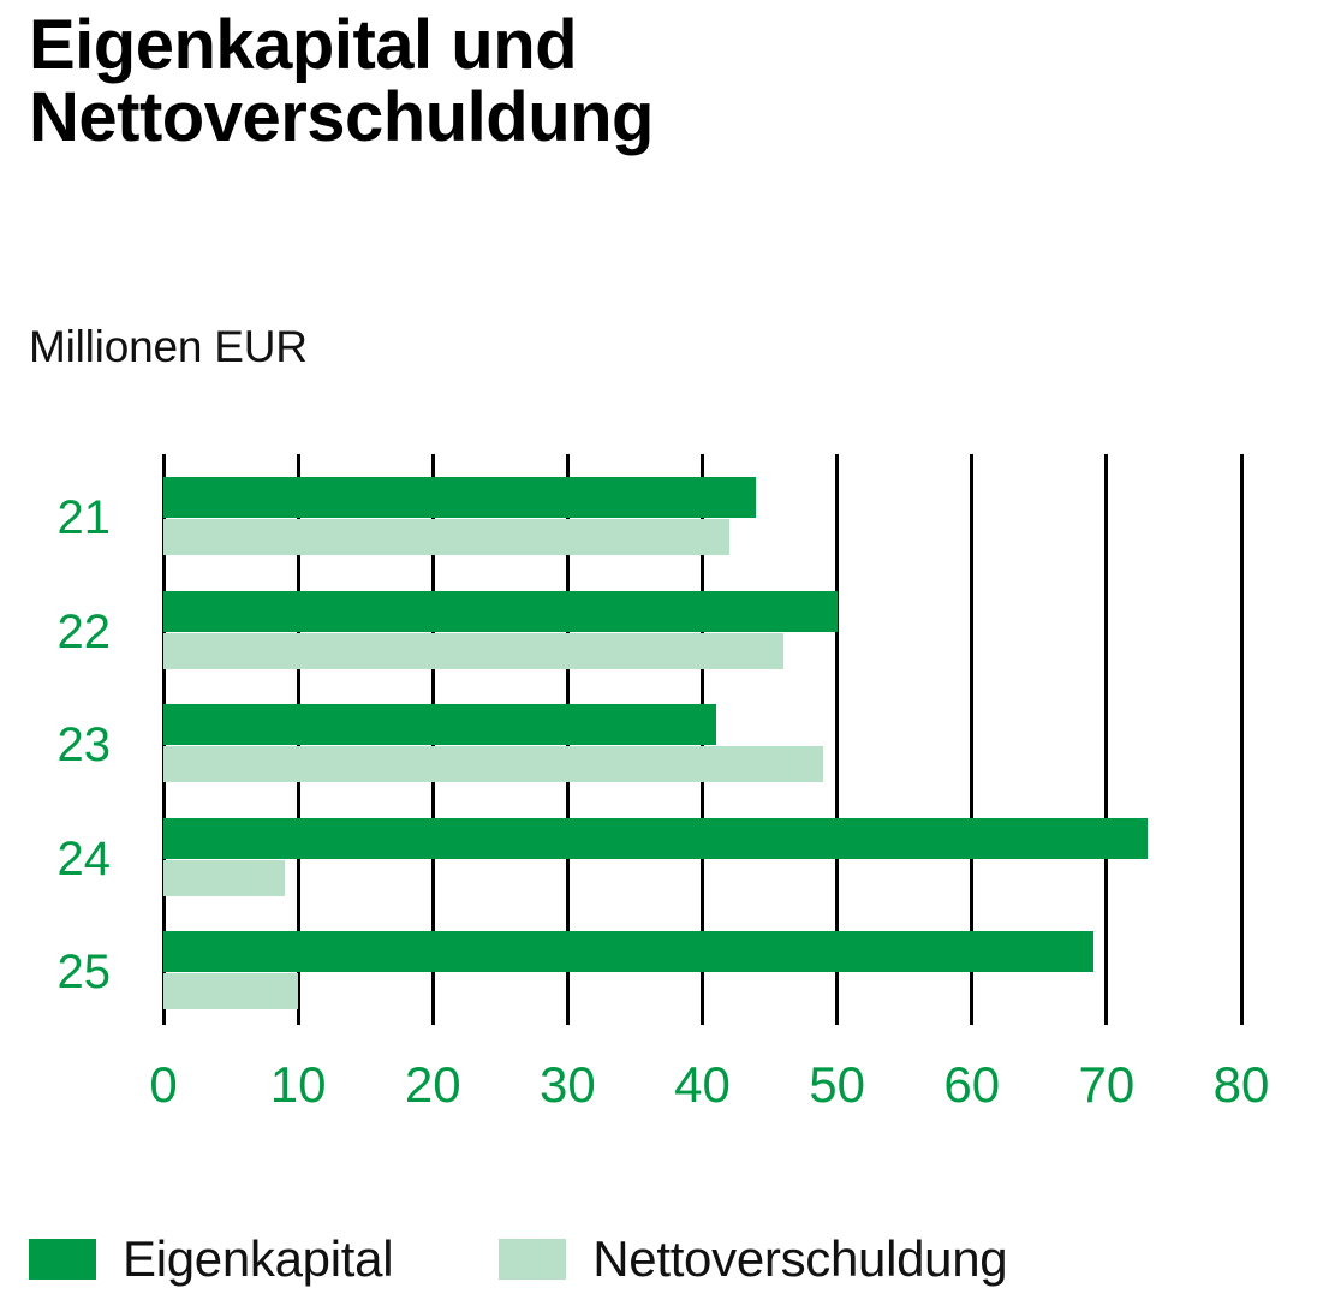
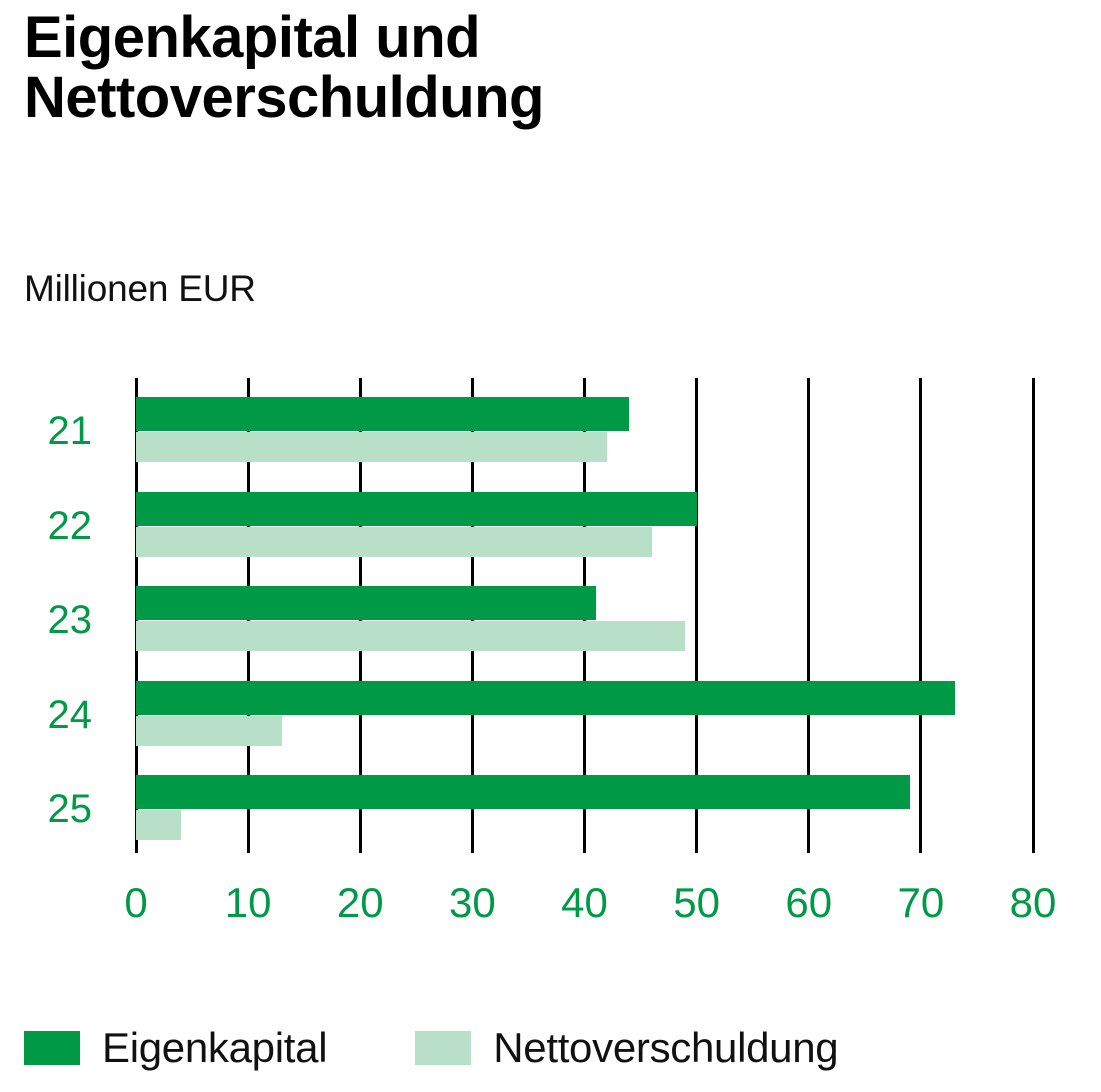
Nettoverschuldung/24: 9 -> 13
Nettoverschuldung/25: 10 -> 4
